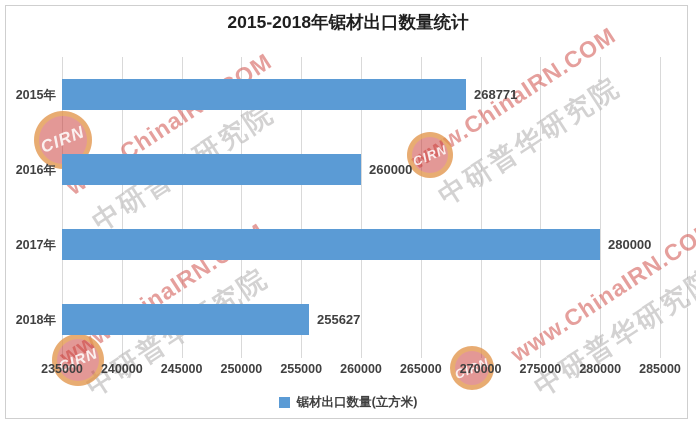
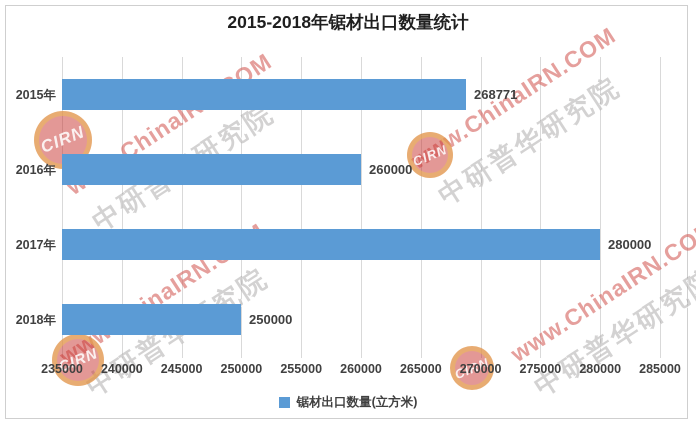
2018年: 255627 -> 250000
